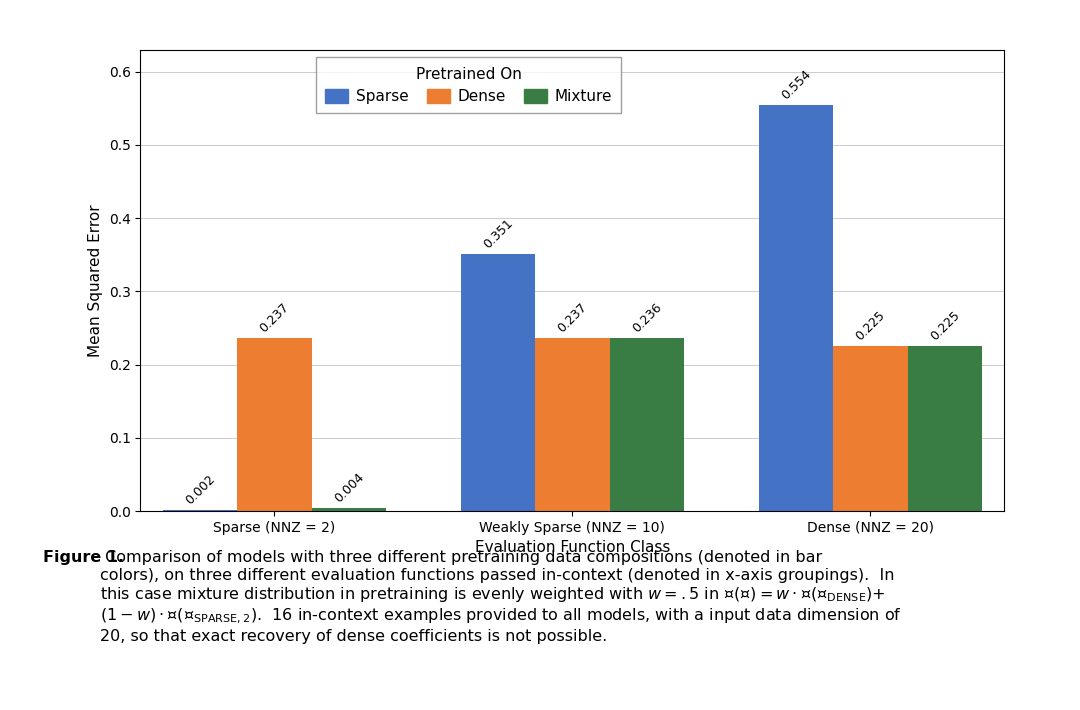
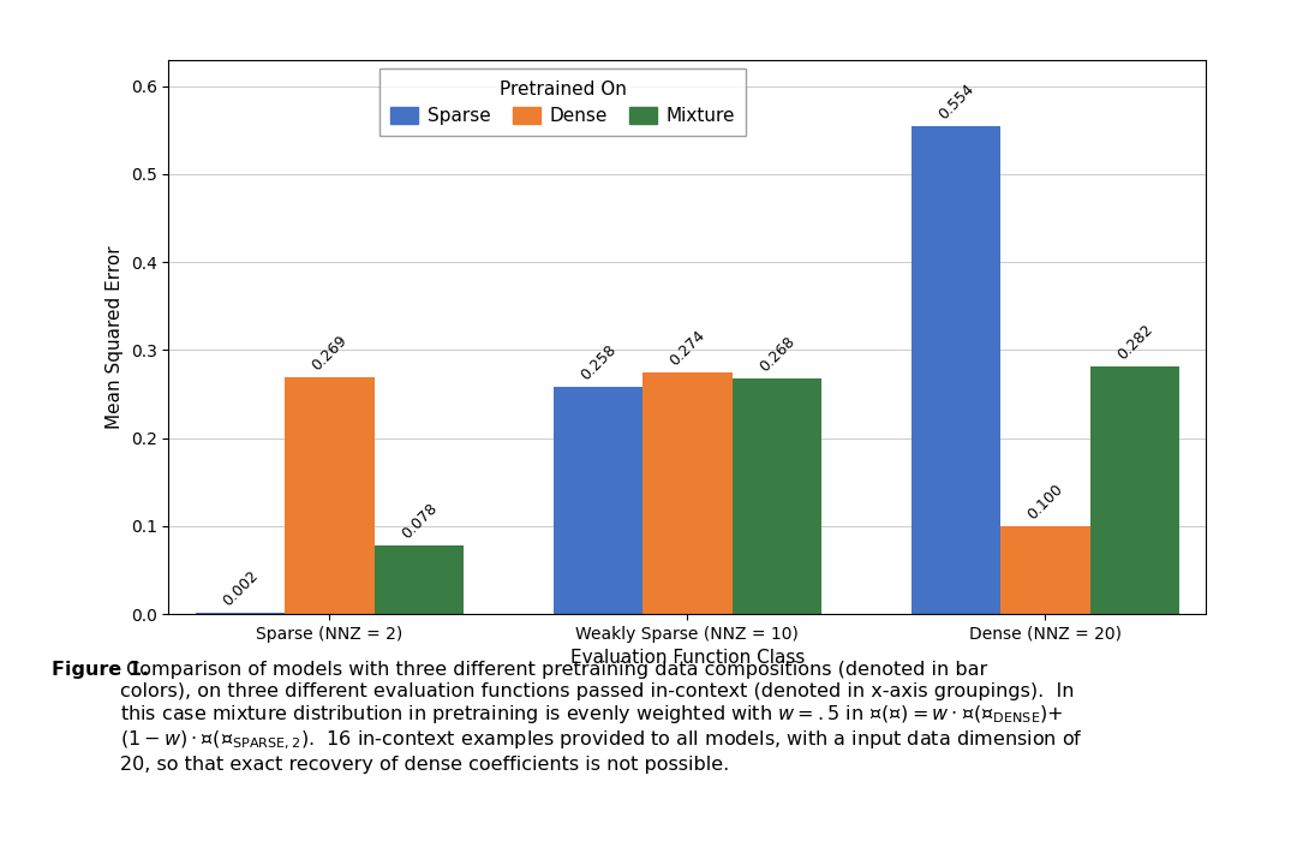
Dense/Sparse (NNZ = 2): 0.237 -> 0.269
Mixture/Sparse (NNZ = 2): 0.004 -> 0.078
Sparse/Weakly Sparse (NNZ = 10): 0.351 -> 0.258
Dense/Weakly Sparse (NNZ = 10): 0.237 -> 0.274
Mixture/Weakly Sparse (NNZ = 10): 0.236 -> 0.268
Dense/Dense (NNZ = 20): 0.225 -> 0.100
Mixture/Dense (NNZ = 20): 0.225 -> 0.282
